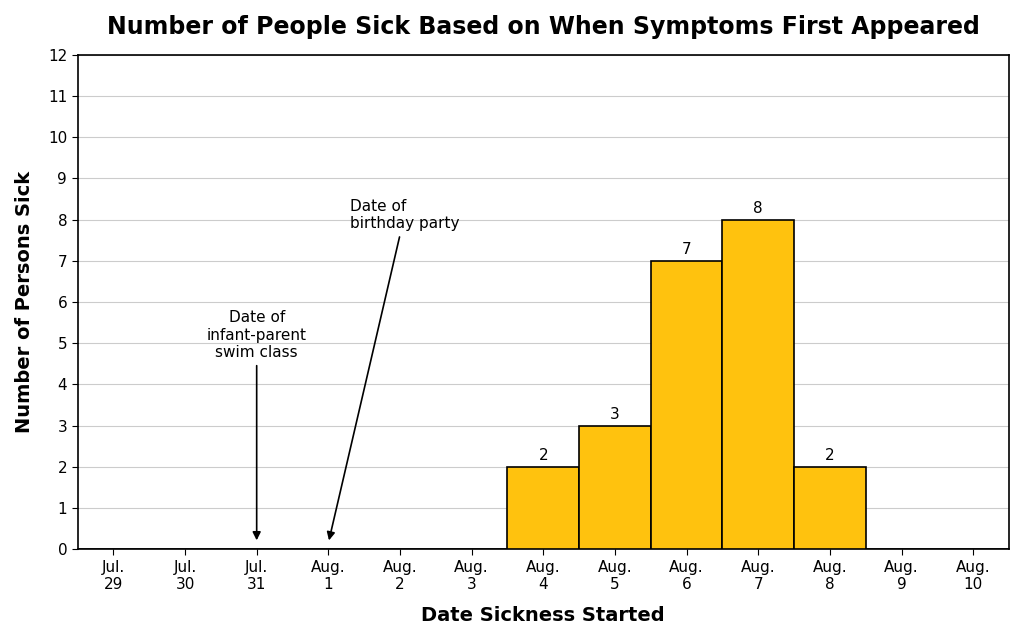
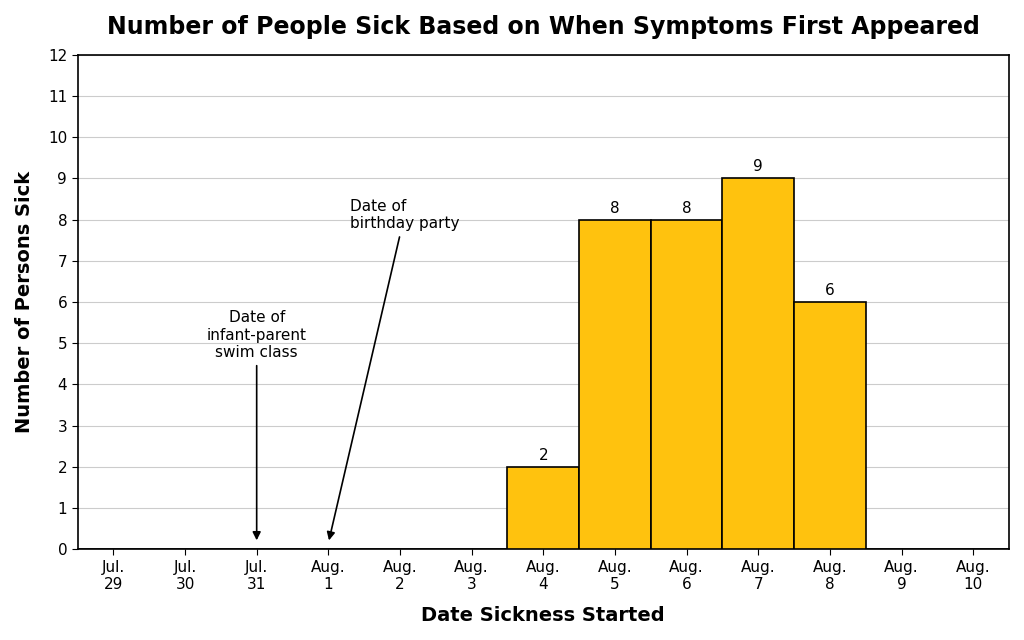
Aug. 5: 3 -> 8
Aug. 6: 7 -> 8
Aug. 7: 8 -> 9
Aug. 8: 2 -> 6
